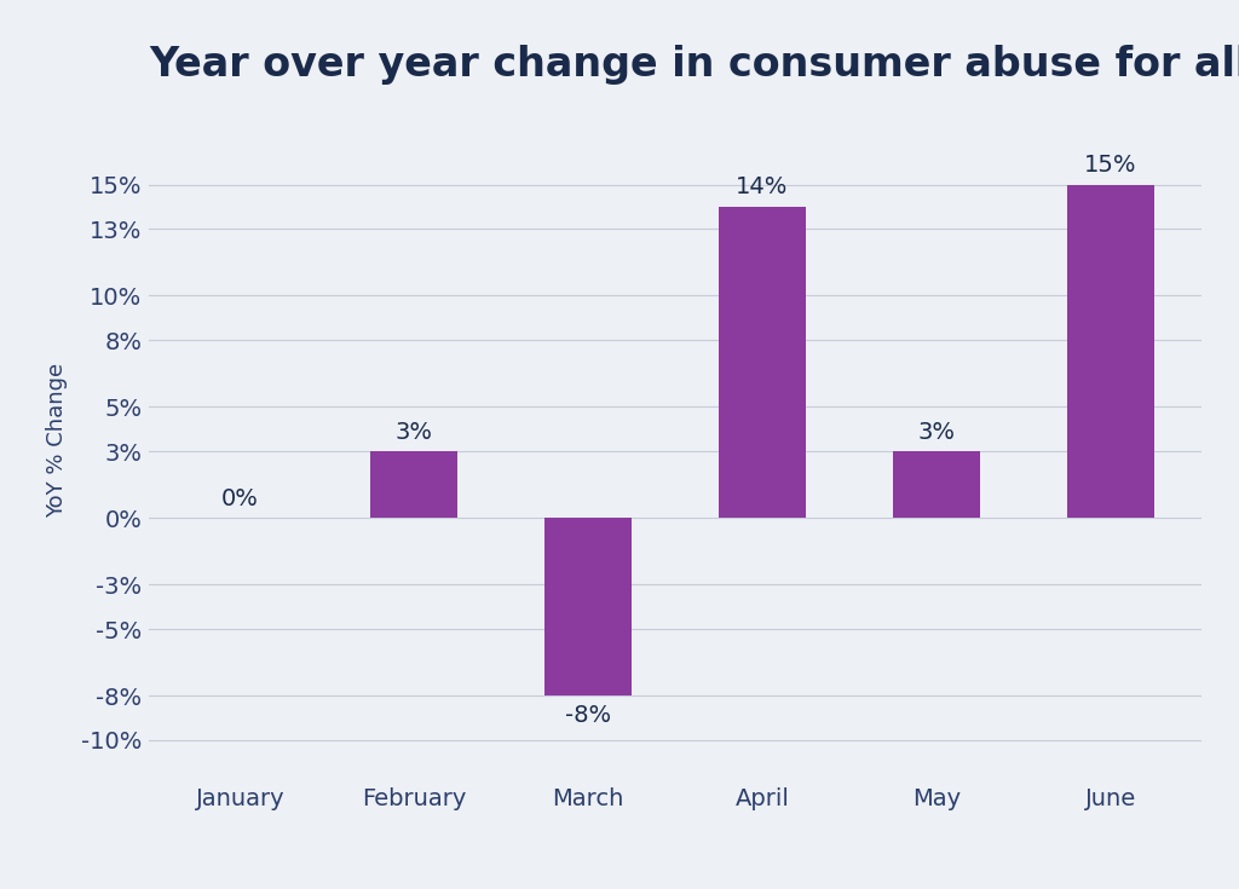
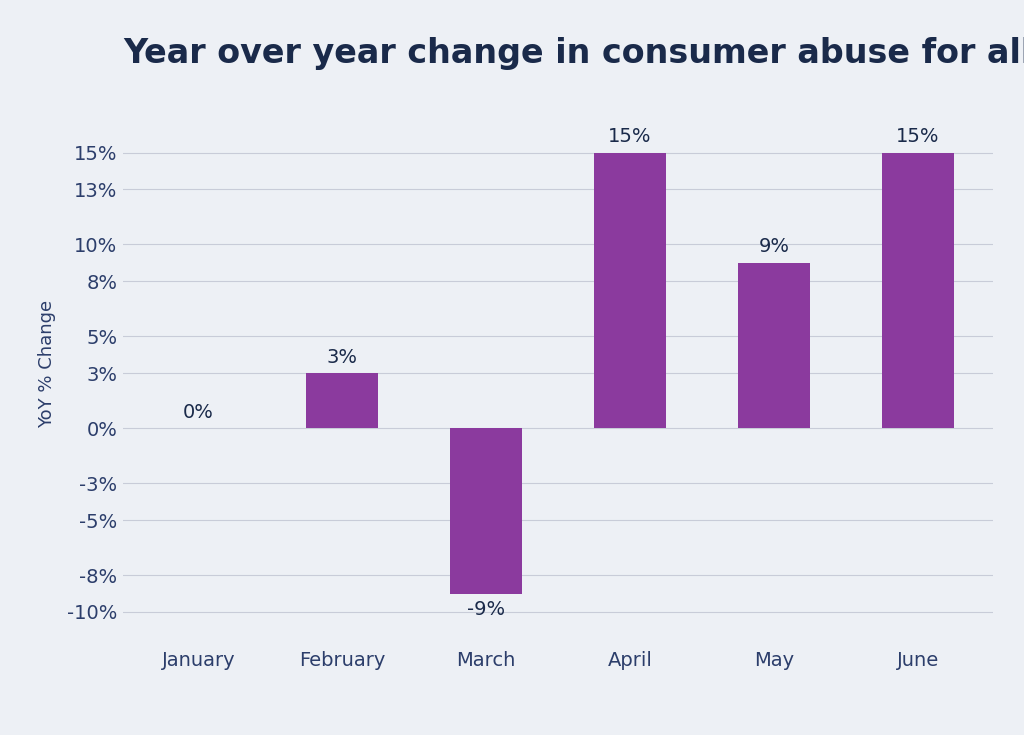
March: -8% -> -9%
April: 14% -> 15%
May: 3% -> 9%
